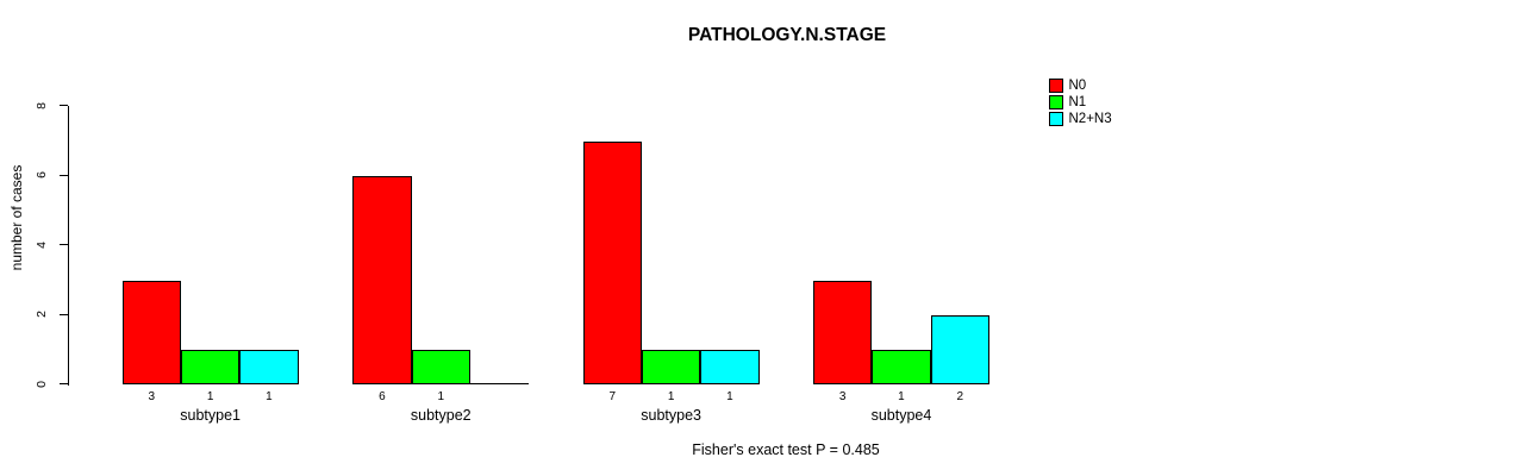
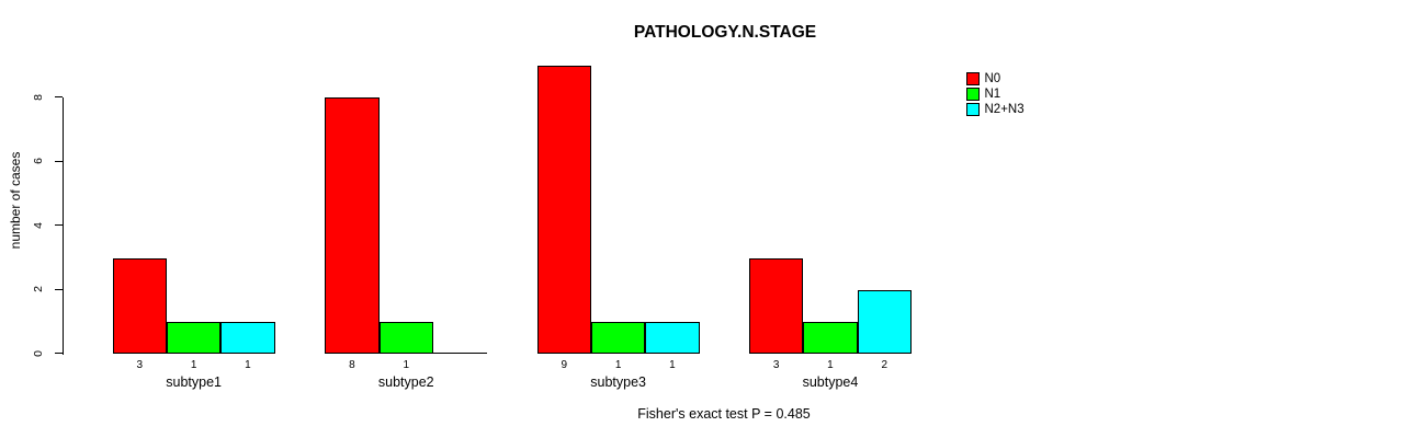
N0/subtype2: 6 -> 8
N0/subtype3: 7 -> 9
